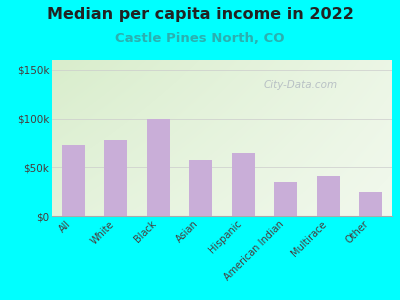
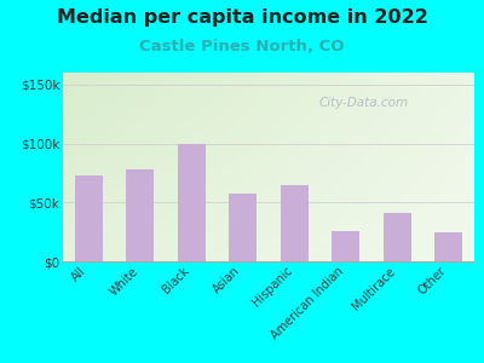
American Indian: $35k -> $26k
